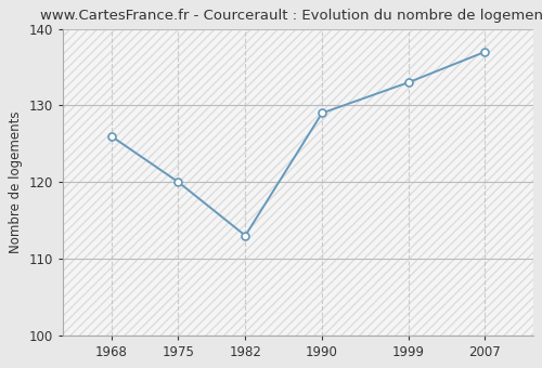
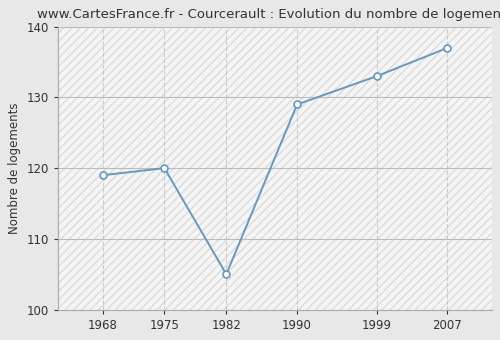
1968: 126 -> 119
1982: 113 -> 105
